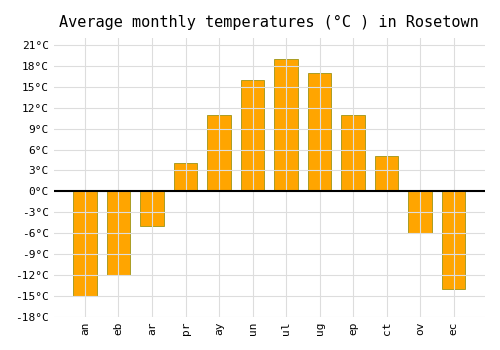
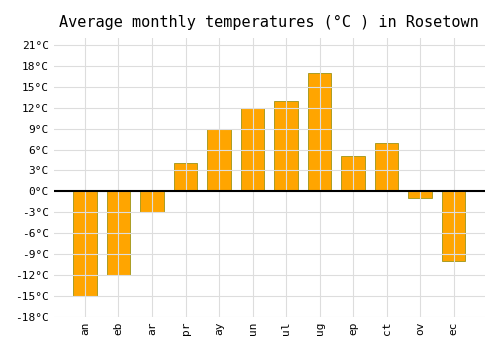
ar: -5°C -> -3°C
ay: 11°C -> 9°C
un: 16°C -> 12°C
ul: 19°C -> 13°C
ep: 11°C -> 5°C
ct: 5°C -> 7°C
ov: -6°C -> -1°C
ec: -14°C -> -10°C
